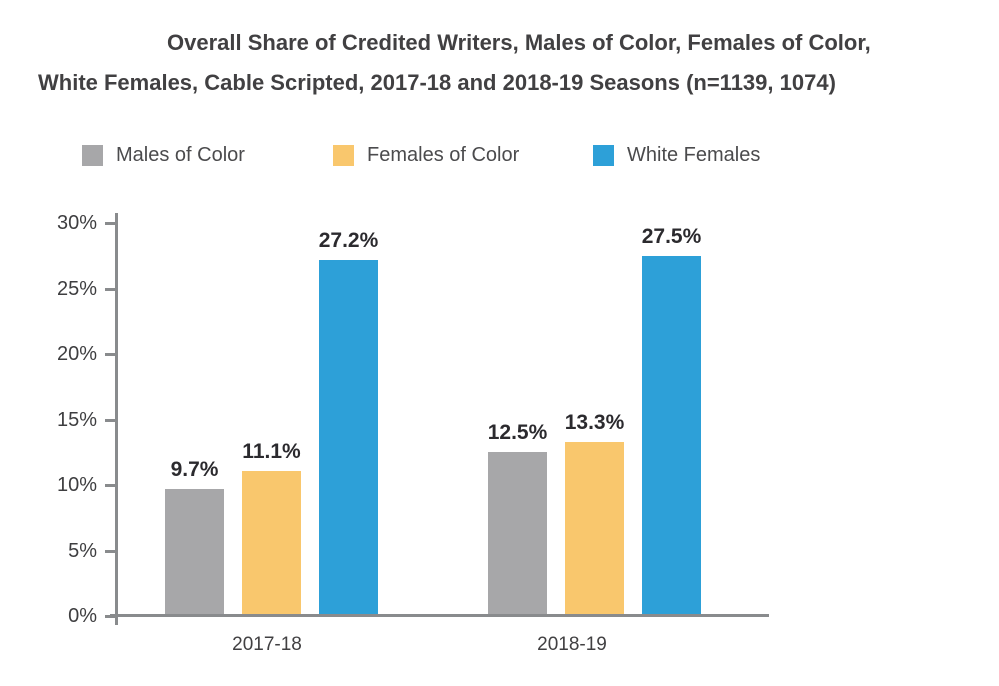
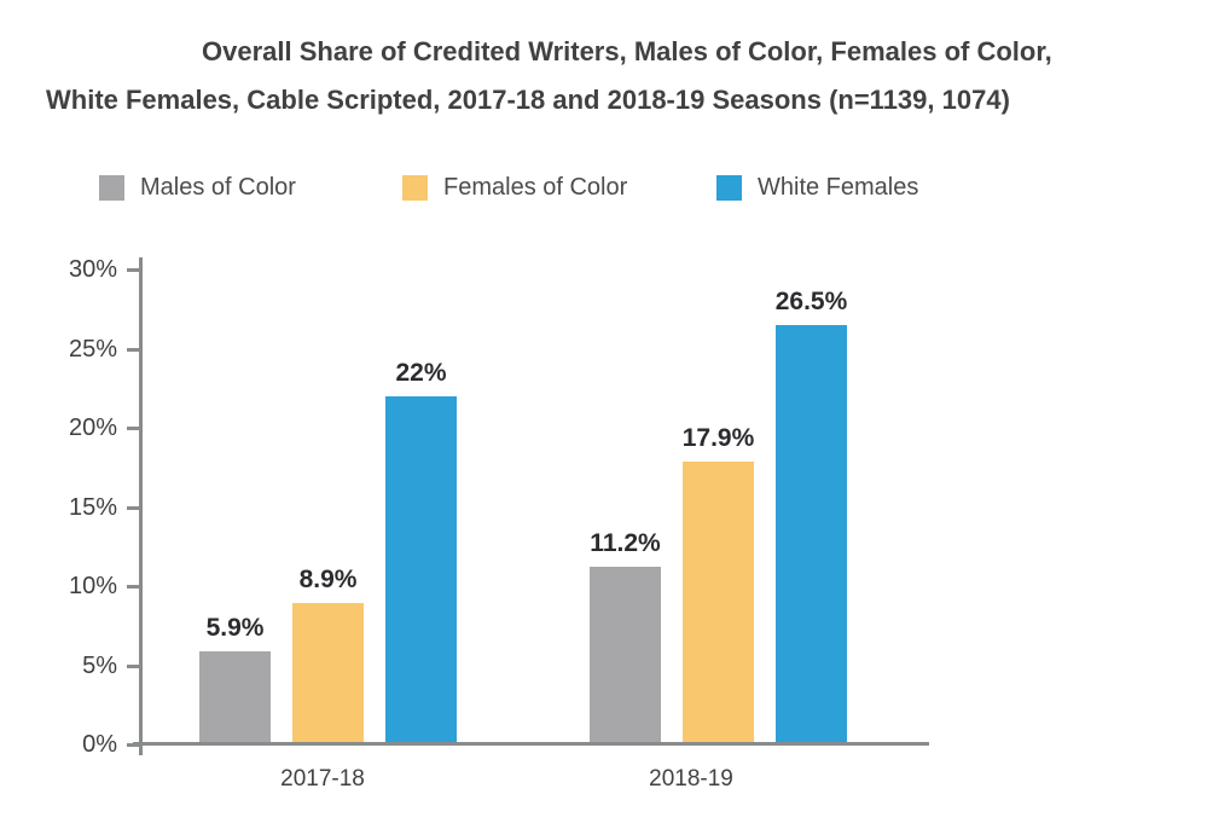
Males of Color/2017-18: 9.7% -> 5.9%
Females of Color/2017-18: 11.1% -> 8.9%
White Females/2017-18: 27.2% -> 22%
Males of Color/2018-19: 12.5% -> 11.2%
Females of Color/2018-19: 13.3% -> 17.9%
White Females/2018-19: 27.5% -> 26.5%
